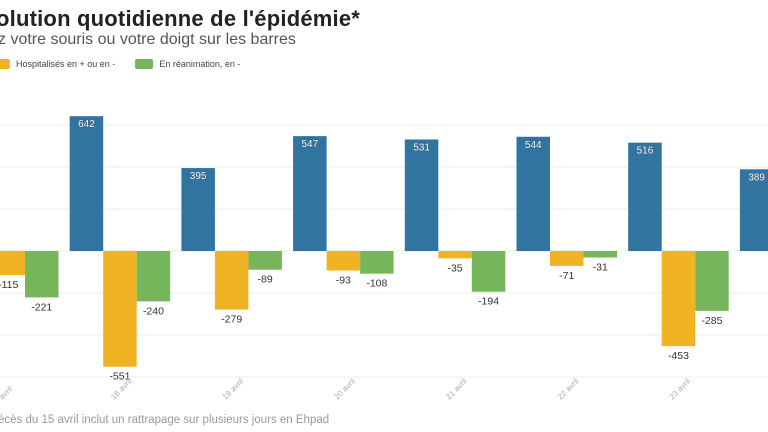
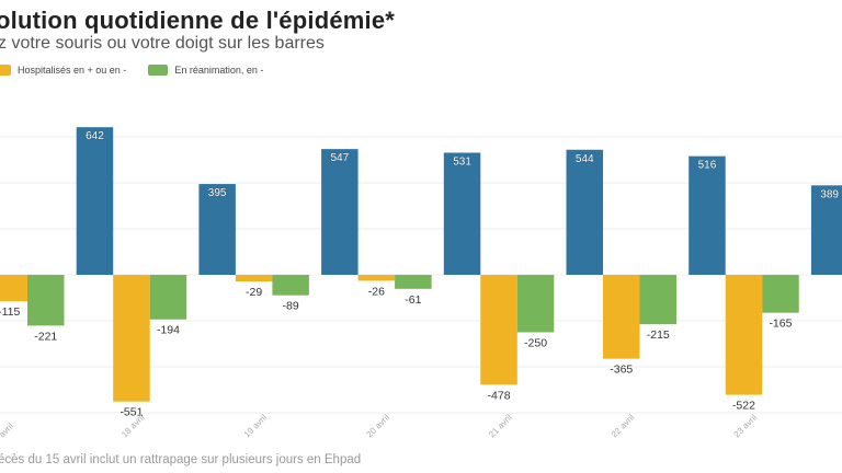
En réanimation, en -/18 avril: -240 -> -194
Hospitalisés en + ou en -/19 avril: -279 -> -29
Hospitalisés en + ou en -/20 avril: -93 -> -26
En réanimation, en -/20 avril: -108 -> -61
Hospitalisés en + ou en -/21 avril: -35 -> -478
En réanimation, en -/21 avril: -194 -> -250
Hospitalisés en + ou en -/22 avril: -71 -> -365
En réanimation, en -/22 avril: -31 -> -215
Hospitalisés en + ou en -/23 avril: -453 -> -522
En réanimation, en -/23 avril: -285 -> -165
